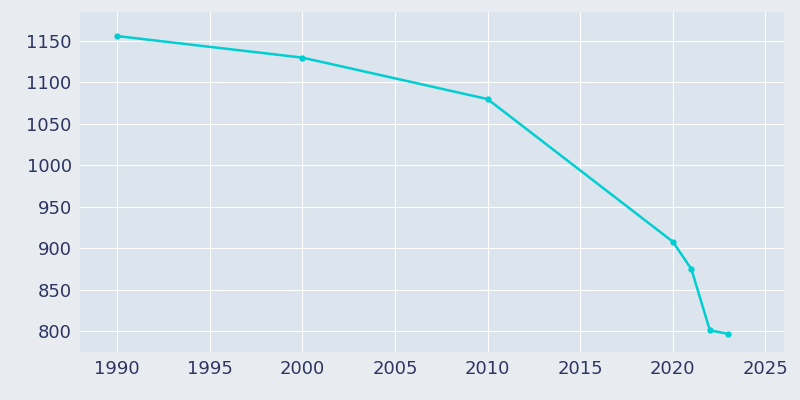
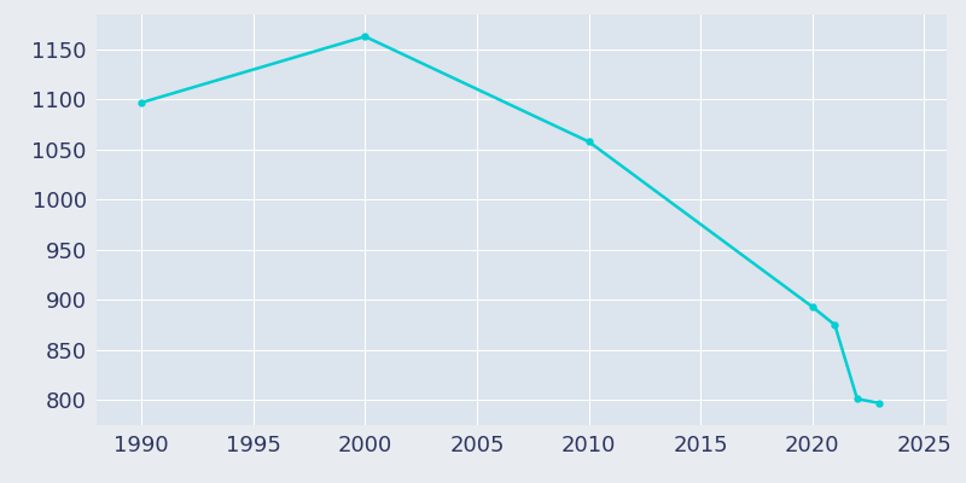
1990: 1156 -> 1097
2000: 1130 -> 1163
2010: 1080 -> 1058
2020: 908 -> 893
